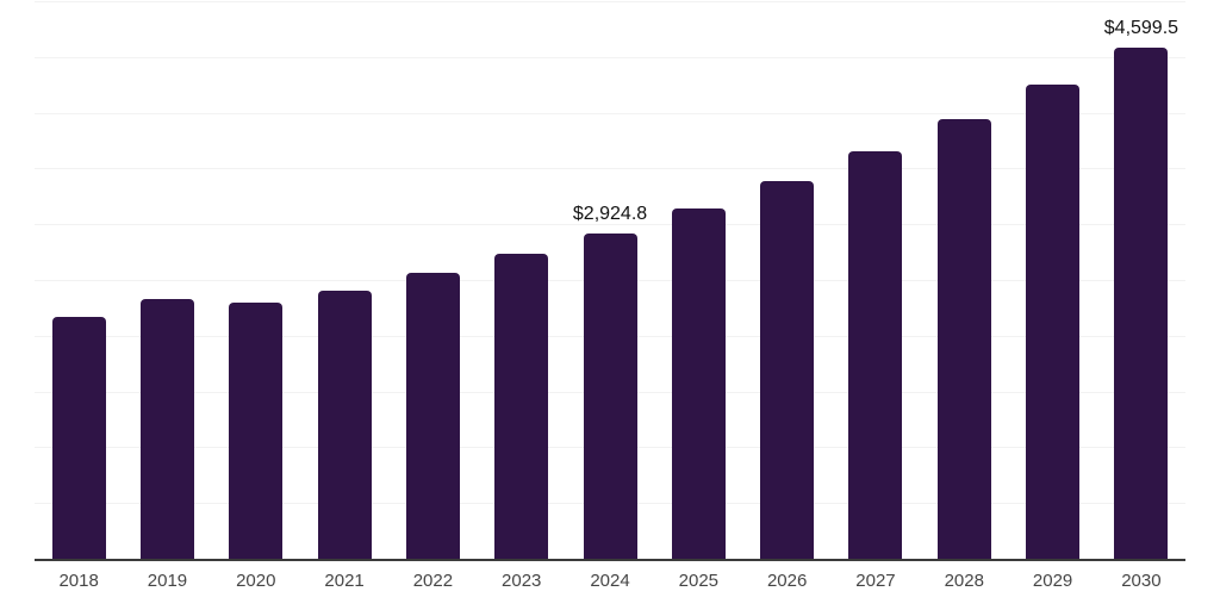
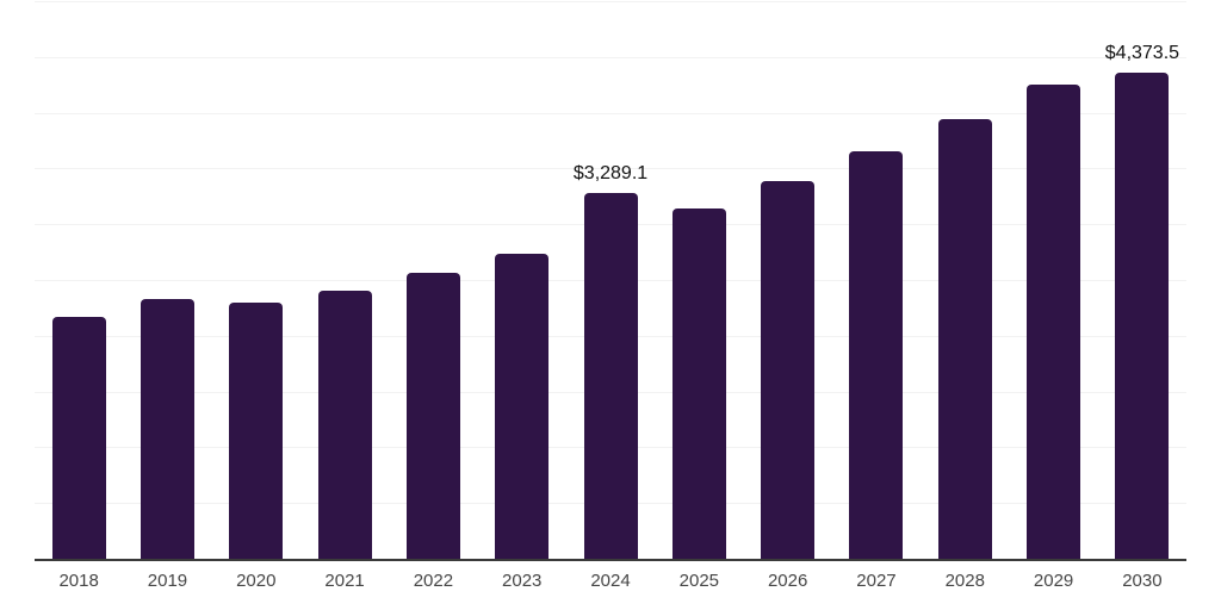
2024: $2,924.8 -> $3,289.1
2030: $4,599.5 -> $4,373.5
